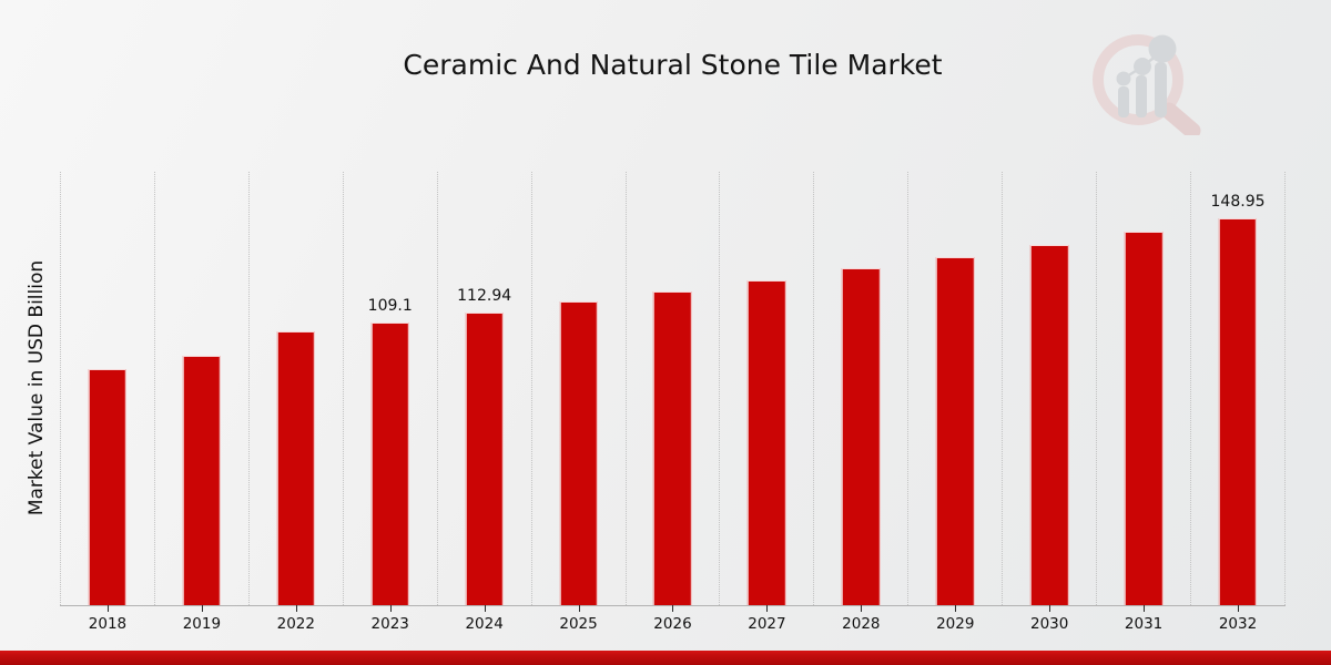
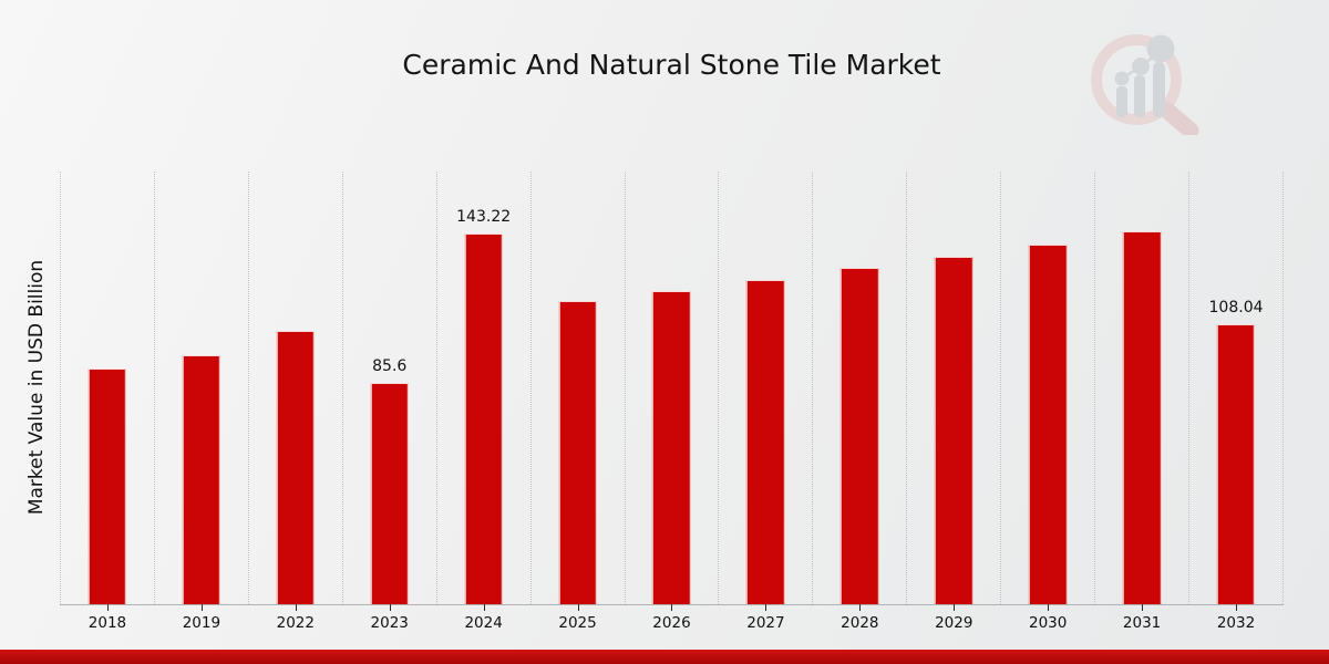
2023: 109.1 -> 85.6
2024: 112.94 -> 143.22
2032: 148.95 -> 108.04
